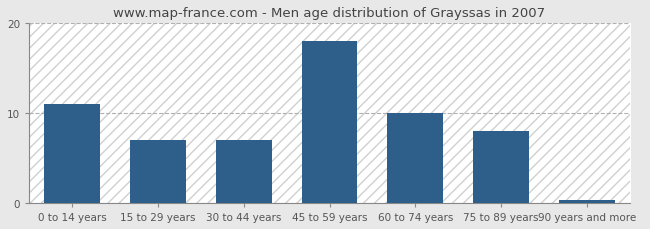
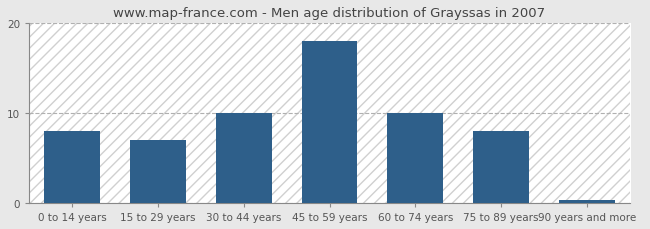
0 to 14 years: 11.0 -> 8.0
30 to 44 years: 7.0 -> 10.0
